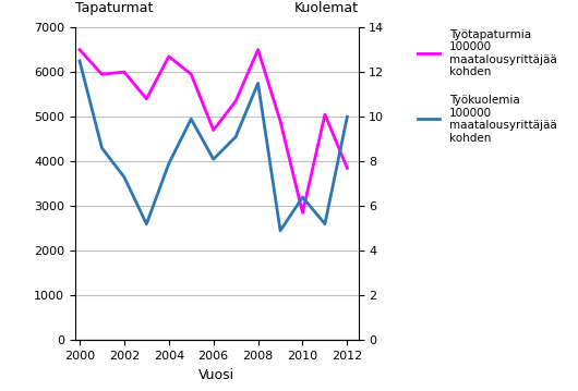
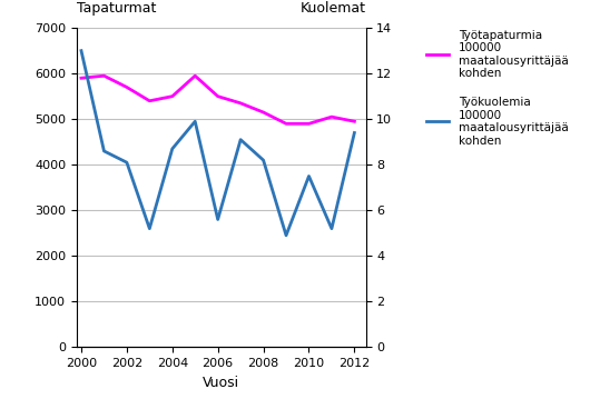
Työtapaturmia 100000 maatalousyrittäjää kohden/2000: 6500 -> 5900
Työkuolemia 100000 maatalousyrittäjää kohden/2000: 12.5 -> 13.0
Työtapaturmia 100000 maatalousyrittäjää kohden/2002: 6000 -> 5700
Työkuolemia 100000 maatalousyrittäjää kohden/2002: 7.3 -> 8.1
Työtapaturmia 100000 maatalousyrittäjää kohden/2004: 6350 -> 5500
Työkuolemia 100000 maatalousyrittäjää kohden/2004: 7.9 -> 8.7
Työtapaturmia 100000 maatalousyrittäjää kohden/2006: 4700 -> 5500
Työkuolemia 100000 maatalousyrittäjää kohden/2006: 8.1 -> 5.6
Työtapaturmia 100000 maatalousyrittäjää kohden/2008: 6500 -> 5150
Työkuolemia 100000 maatalousyrittäjää kohden/2008: 11.5 -> 8.2
Työtapaturmia 100000 maatalousyrittäjää kohden/2010: 2850 -> 4900
Työkuolemia 100000 maatalousyrittäjää kohden/2010: 6.4 -> 7.5
Työtapaturmia 100000 maatalousyrittäjää kohden/2012: 3850 -> 4950
Työkuolemia 100000 maatalousyrittäjää kohden/2012: 10.0 -> 9.4
